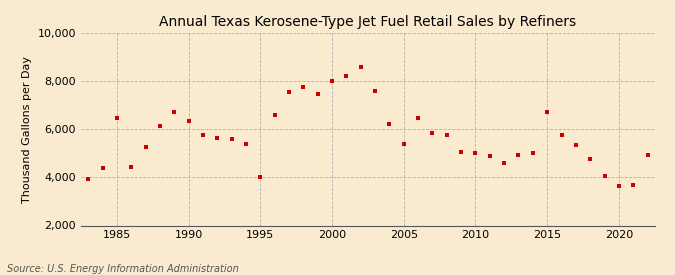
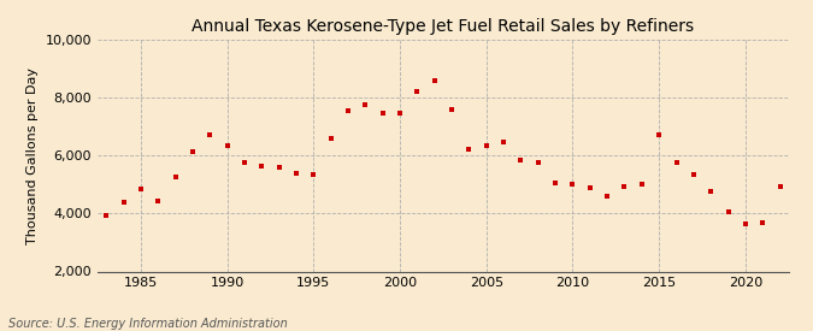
1985: 6,450 -> 4,850
1995: 4,000 -> 5,350
2000: 8,000 -> 7,450
2005: 5,400 -> 6,350
